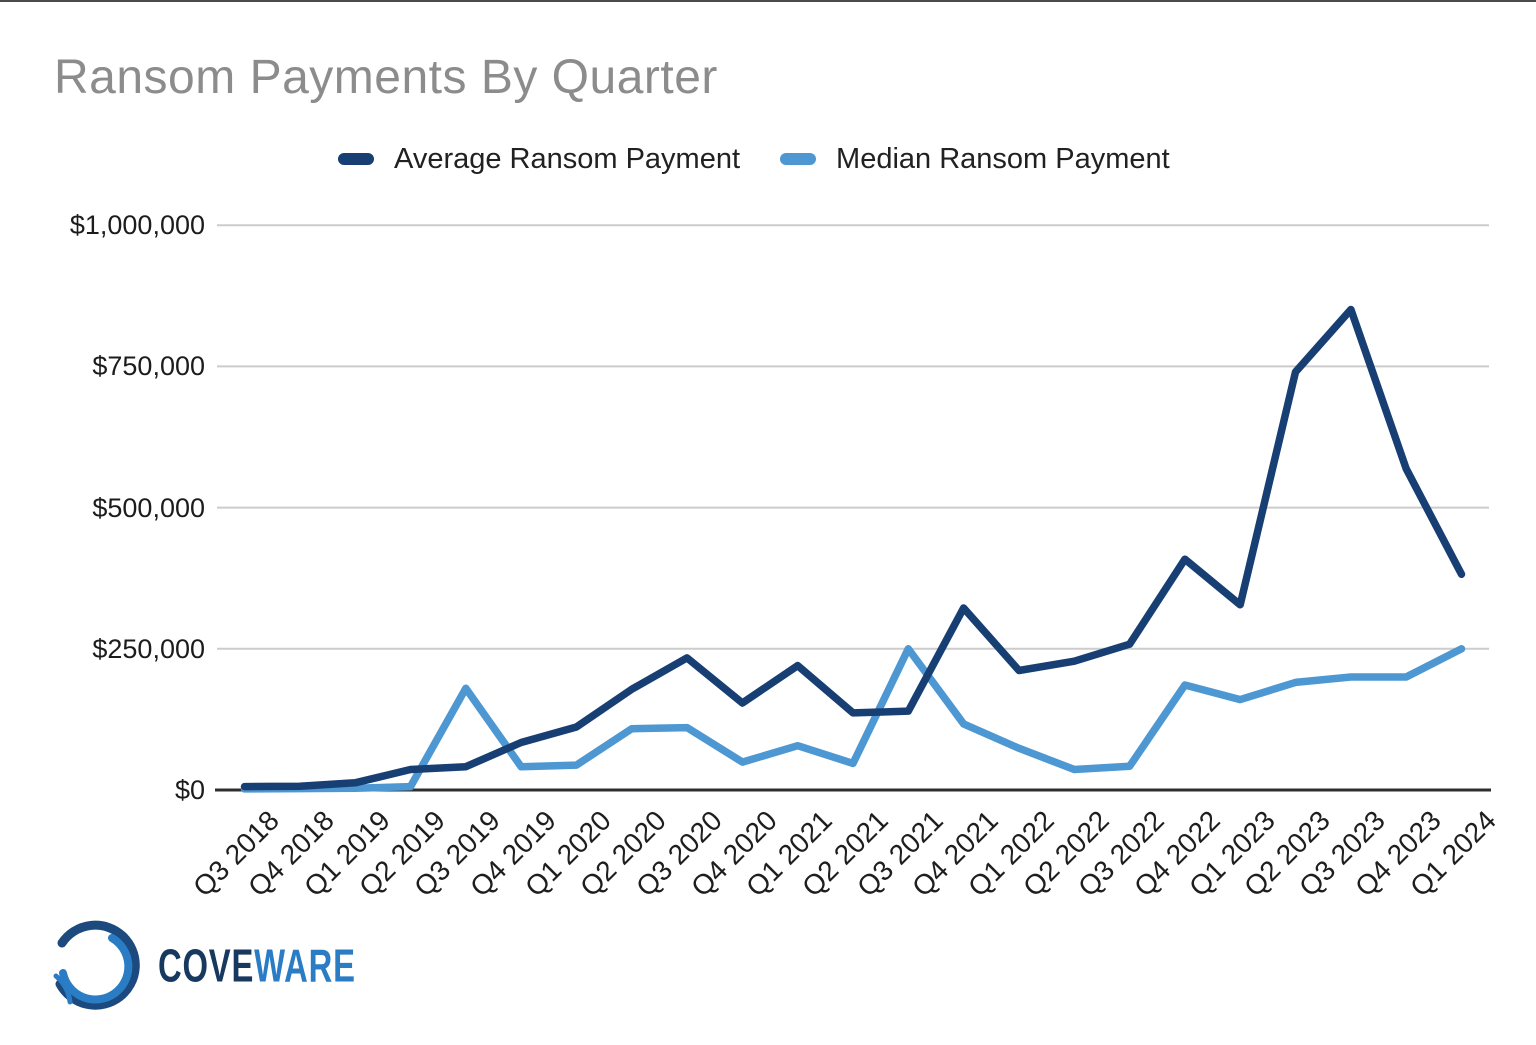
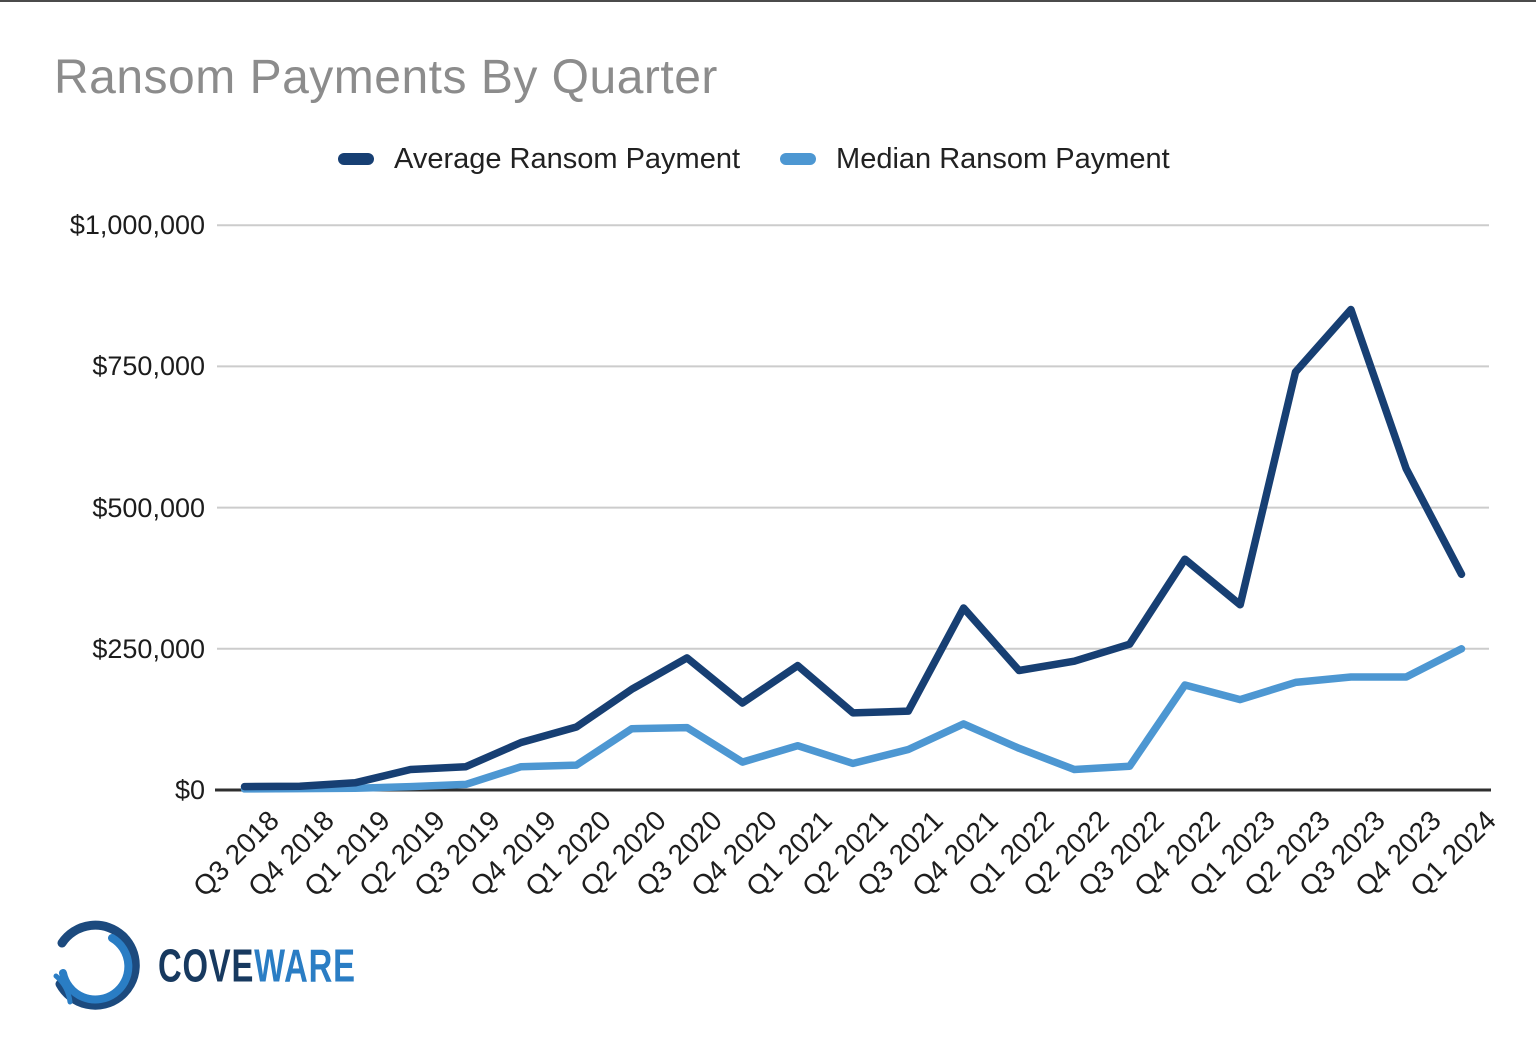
Median Ransom Payment/Q3 2019: $180000 -> $10000
Median Ransom Payment/Q3 2021: $250000 -> $70000
